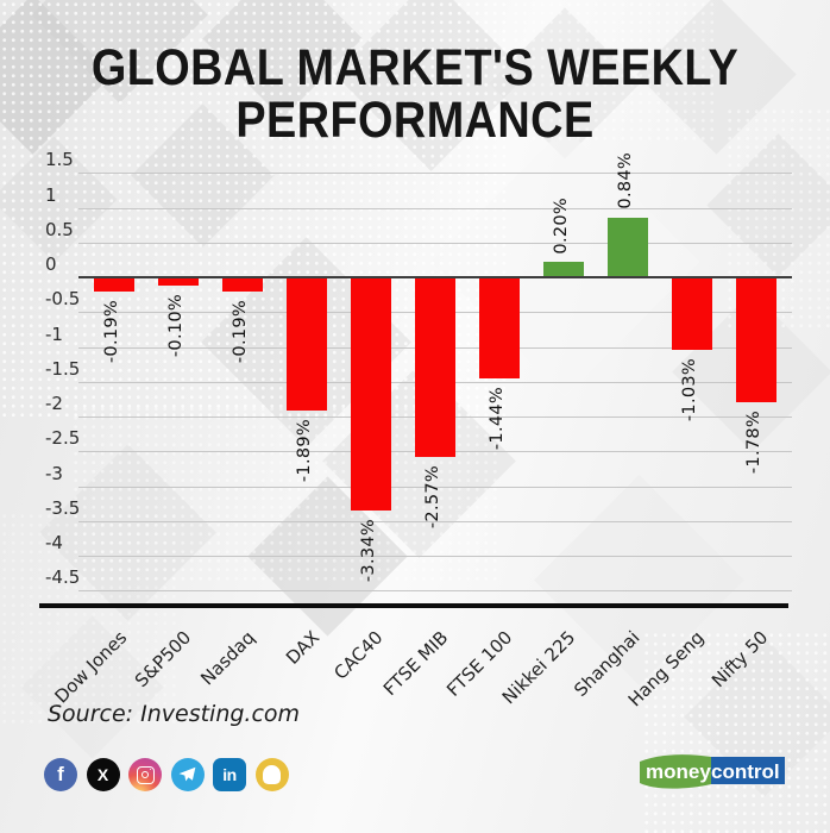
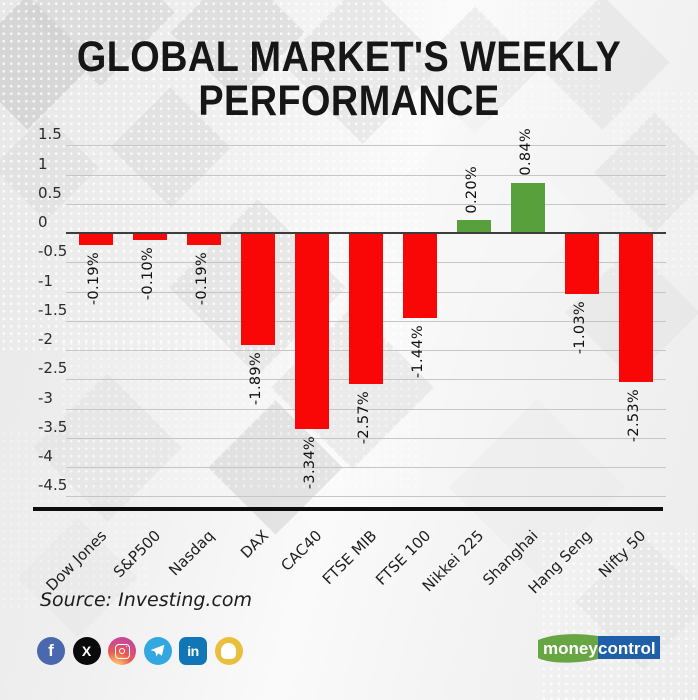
Nifty 50: -1.78% -> -2.53%
